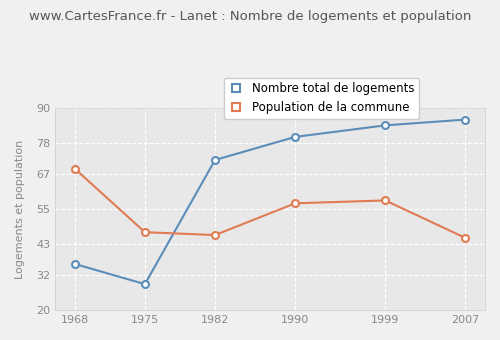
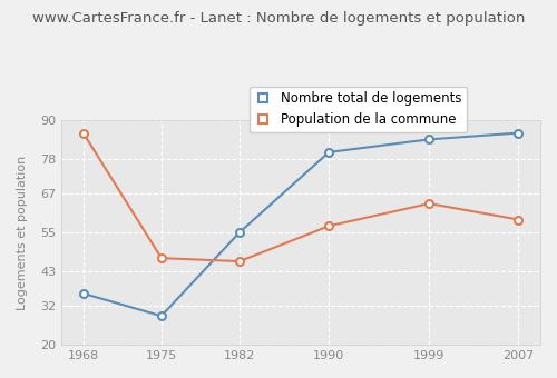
Population de la commune/1968: 69 -> 86
Nombre total de logements/1982: 72 -> 55
Population de la commune/1999: 58 -> 64
Population de la commune/2007: 45 -> 59
